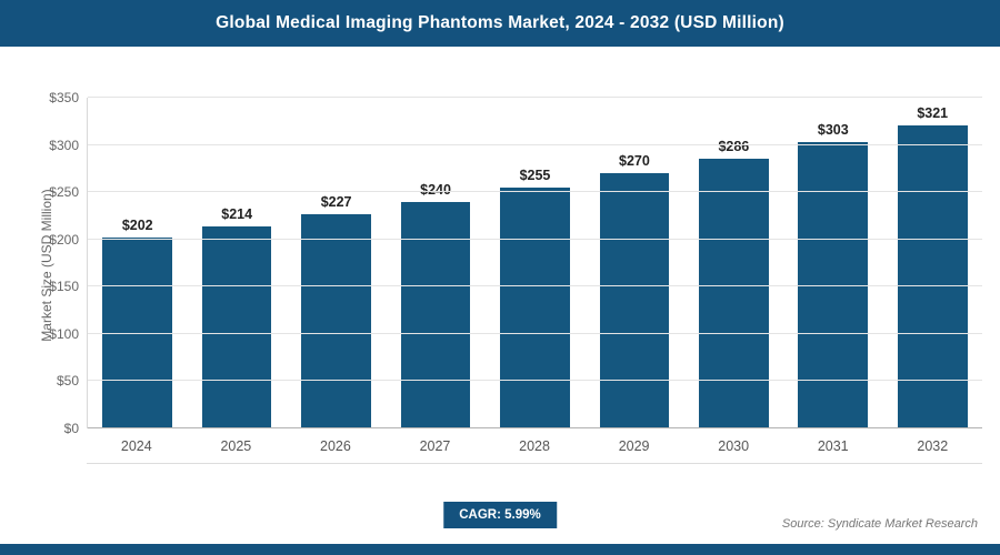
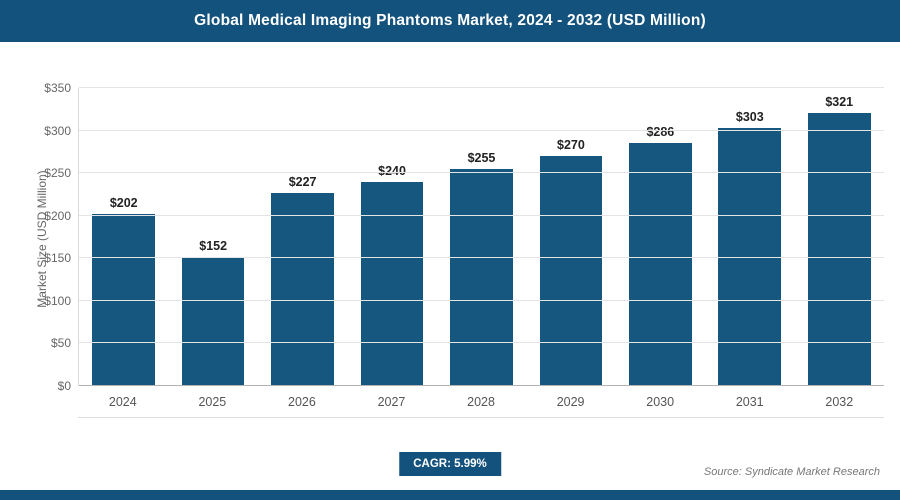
2025: $214 -> $152
